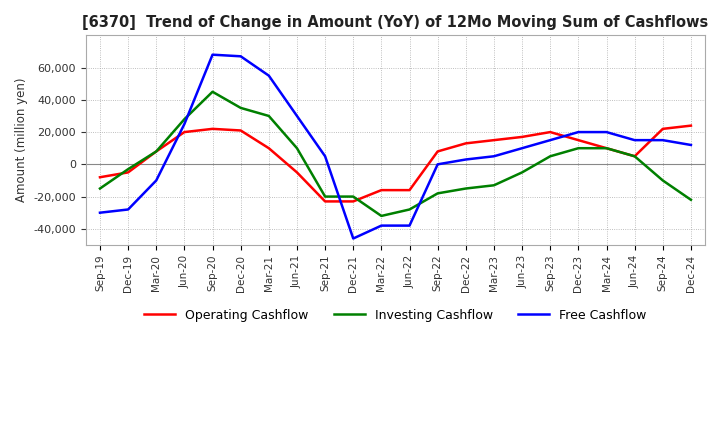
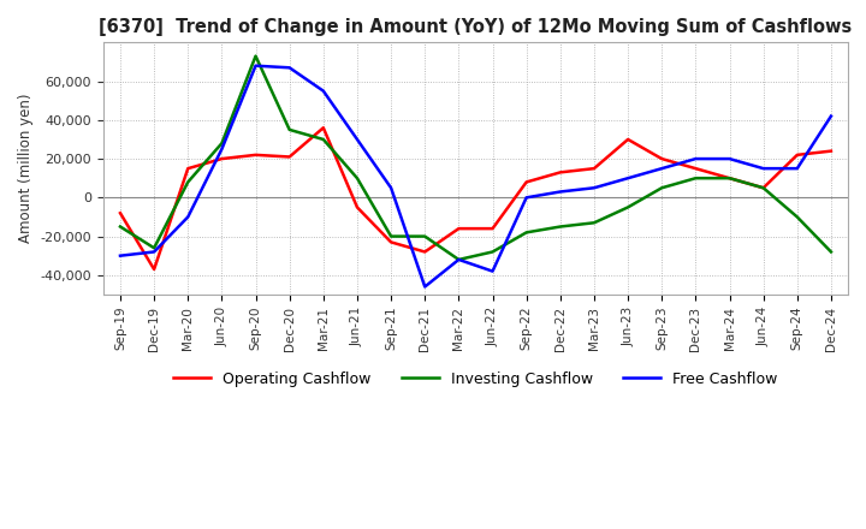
Operating Cashflow/Dec-19: -5,000 -> -37,000
Investing Cashflow/Dec-19: -3,000 -> -26,000
Operating Cashflow/Mar-20: 8,000 -> 15,000
Investing Cashflow/Sep-20: 45,000 -> 73,000
Operating Cashflow/Mar-21: 10,000 -> 36,000
Operating Cashflow/Dec-21: -23,000 -> -28,000
Free Cashflow/Mar-22: -38,000 -> -32,000
Operating Cashflow/Jun-23: 17,000 -> 30,000
Investing Cashflow/Dec-24: -22,000 -> -28,000
Free Cashflow/Dec-24: 12,000 -> 42,000
